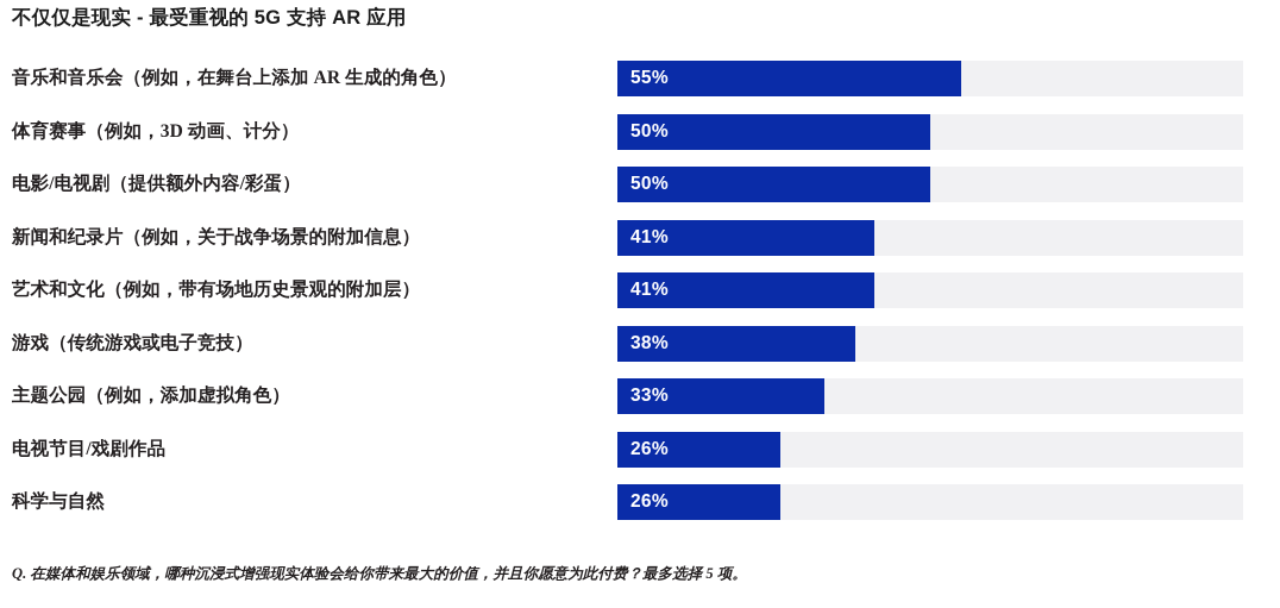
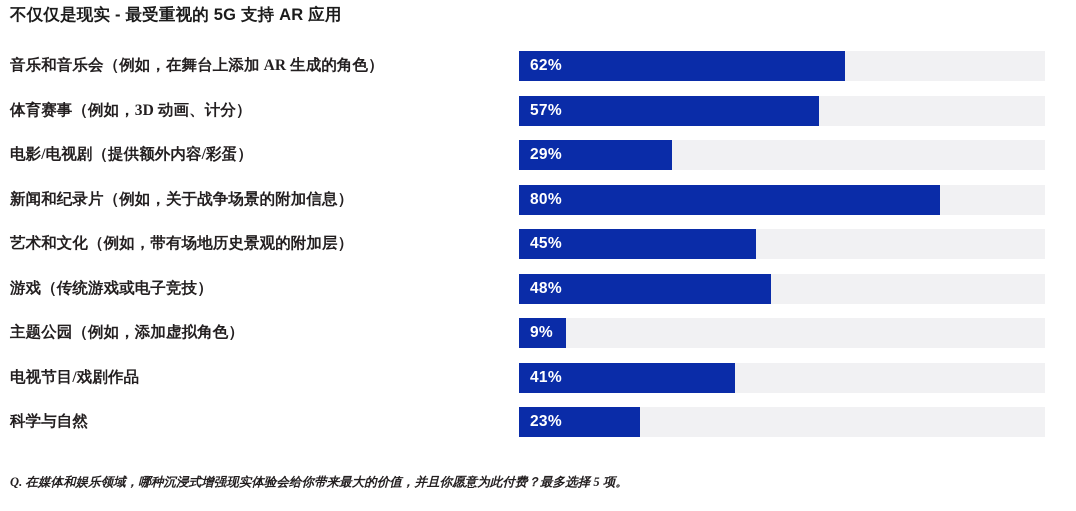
音乐和音乐会（例如，在舞台上添加 AR 生成的角色）: 55% -> 62%
体育赛事（例如，3D 动画、计分）: 50% -> 57%
电影/电视剧（提供额外内容/彩蛋）: 50% -> 29%
新闻和纪录片（例如，关于战争场景的附加信息）: 41% -> 80%
艺术和文化（例如，带有场地历史景观的附加层）: 41% -> 45%
游戏（传统游戏或电子竞技）: 38% -> 48%
主题公园（例如，添加虚拟角色）: 33% -> 9%
电视节目/戏剧作品: 26% -> 41%
科学与自然: 26% -> 23%
